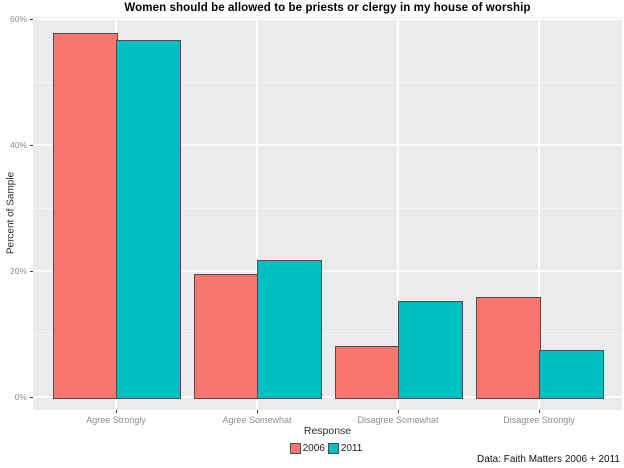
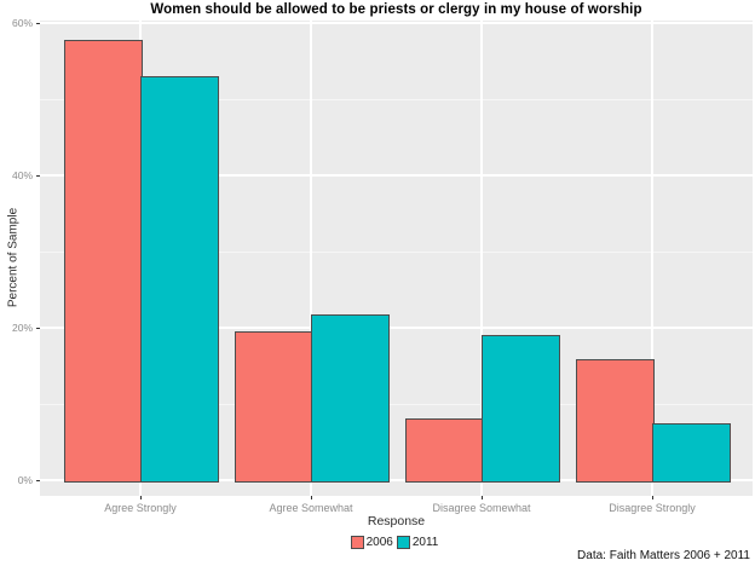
2011/Agree Strongly: 57% -> 53%
2011/Disagree Somewhat: 15% -> 19%
